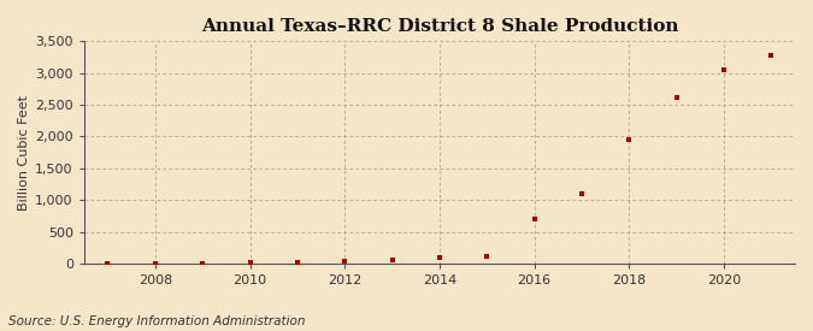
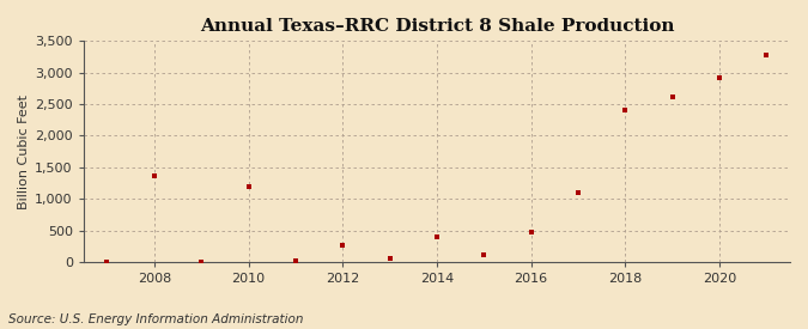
2008: 0 -> 1,360
2010: 10 -> 1,200
2012: 30 -> 260
2014: 90 -> 400
2016: 700 -> 480
2018: 1,950 -> 2,400
2020: 3,060 -> 2,920
